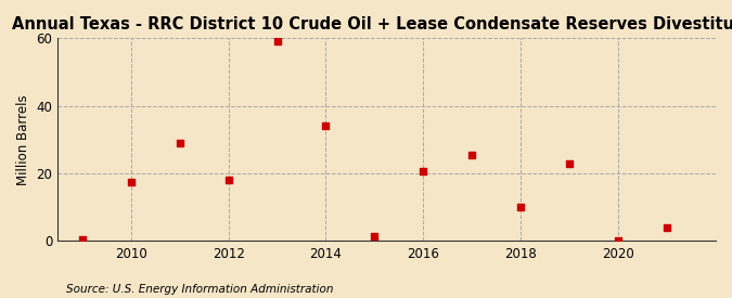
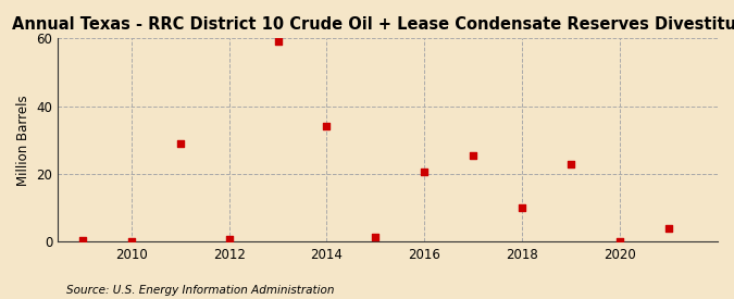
2010: 17.5 -> 0.1
2012: 18.0 -> 0.8
